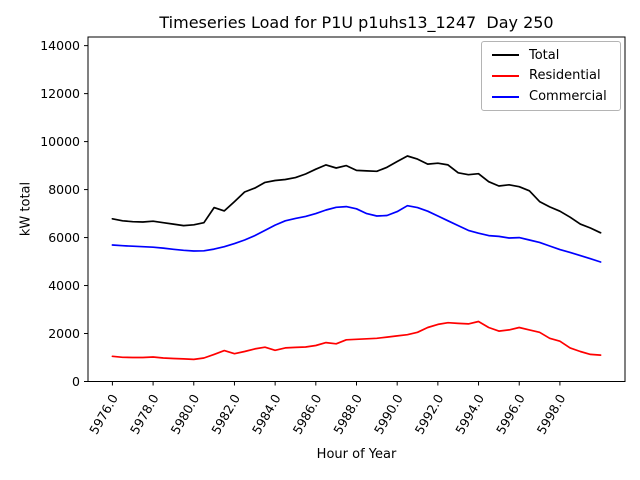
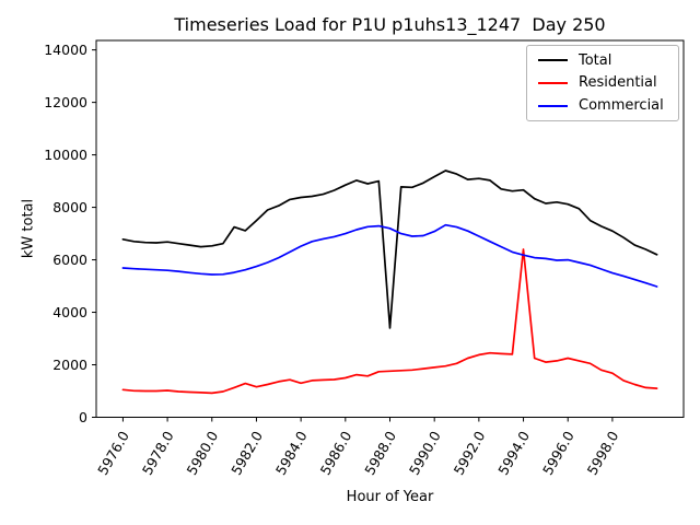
Total/5988.0: 8800 -> 3400
Residential/5994.0: 2500 -> 6400
